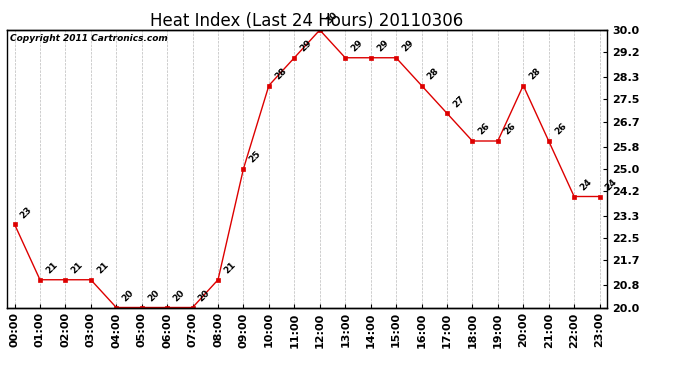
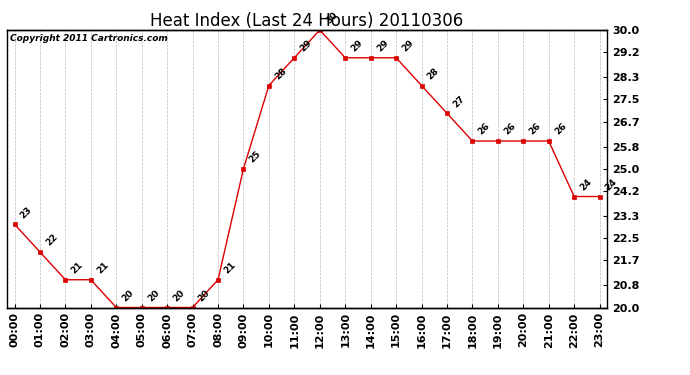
01:00: 21 -> 22
20:00: 28 -> 26
